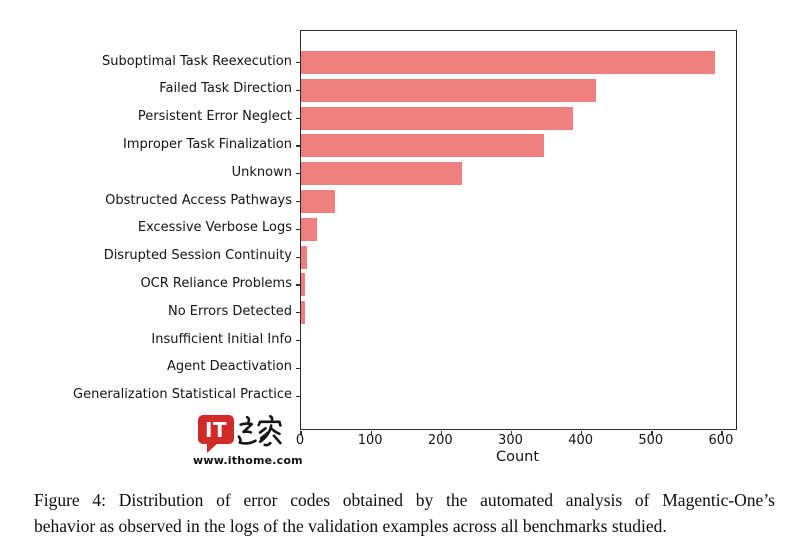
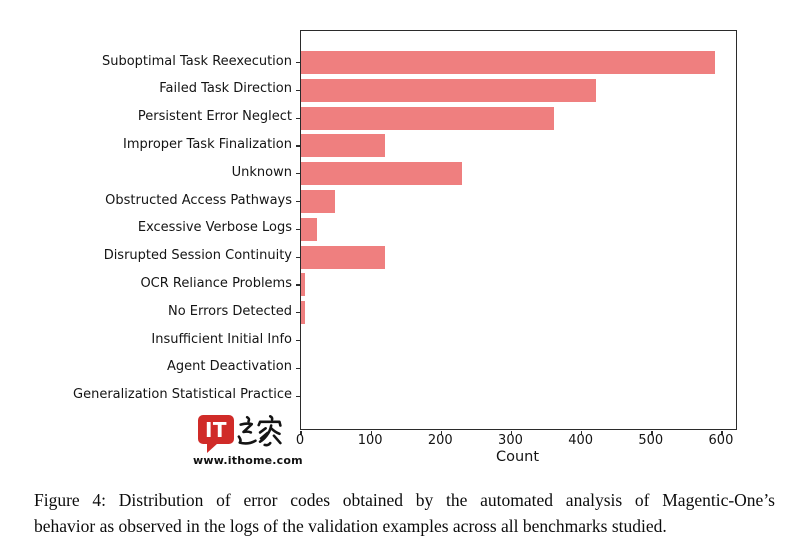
Persistent Error Neglect: 390 -> 360
Improper Task Finalization: 350 -> 120
Disrupted Session Continuity: 10 -> 120
